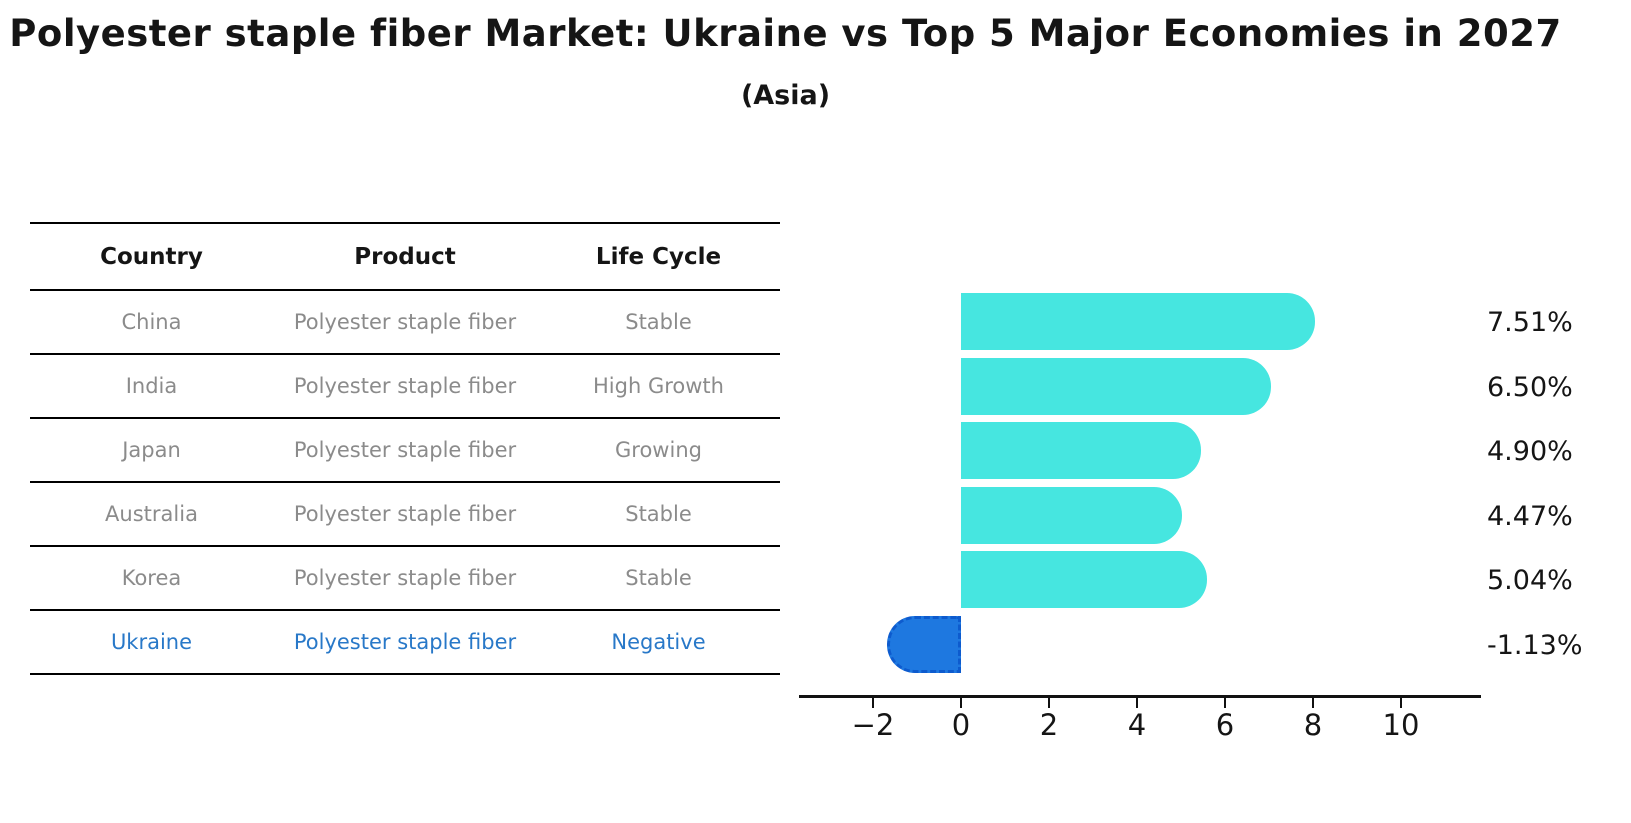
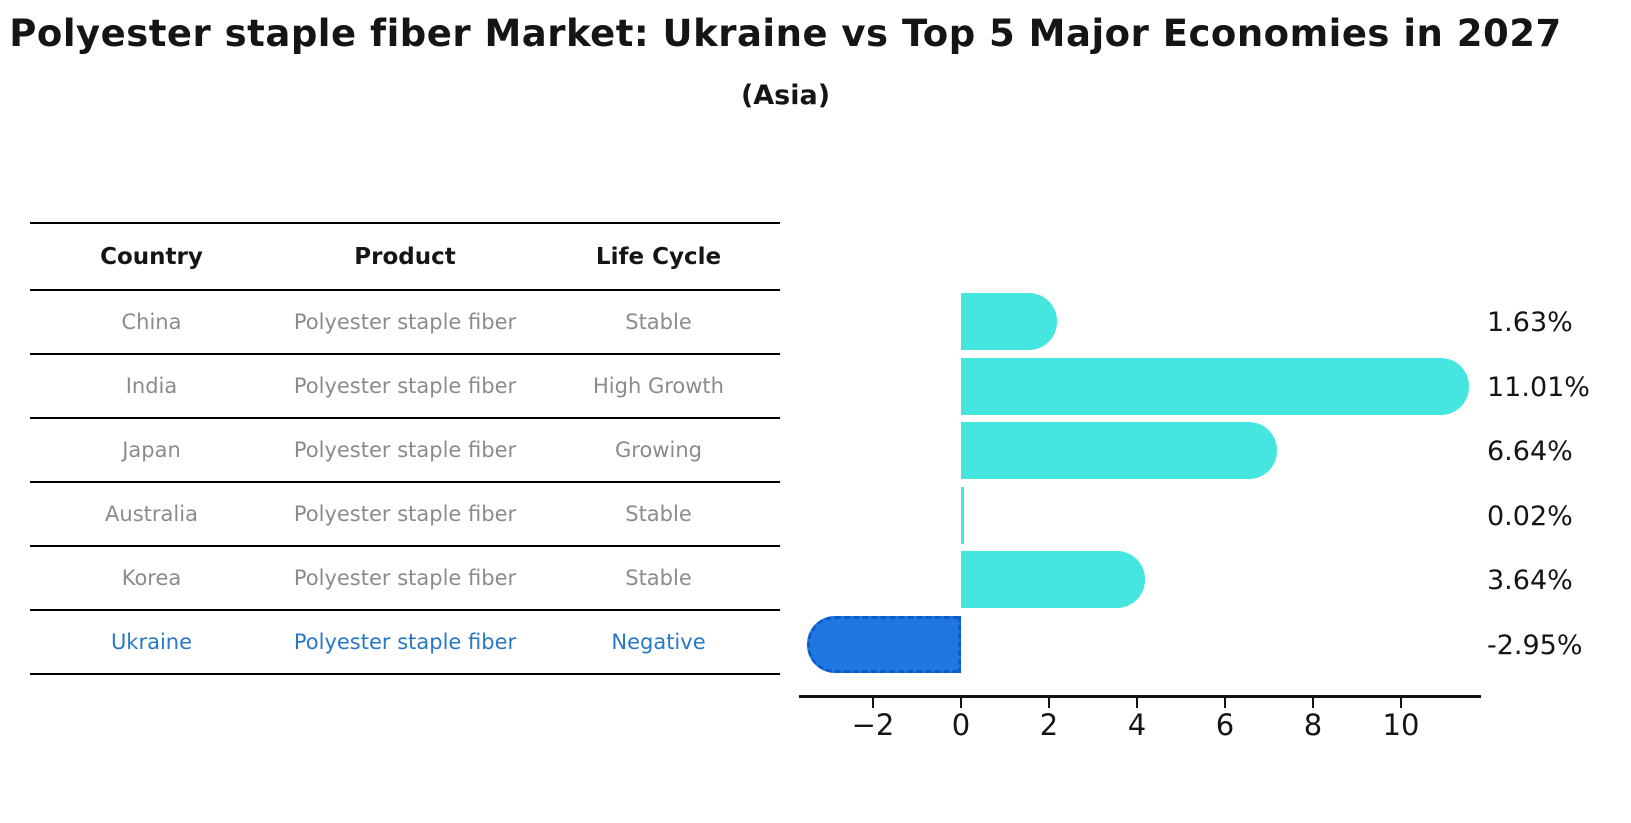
China: 7.51% -> 1.63%
India: 6.50% -> 11.01%
Japan: 4.90% -> 6.64%
Australia: 4.47% -> 0.02%
Korea: 5.04% -> 3.64%
Ukraine: -1.13% -> -2.95%
